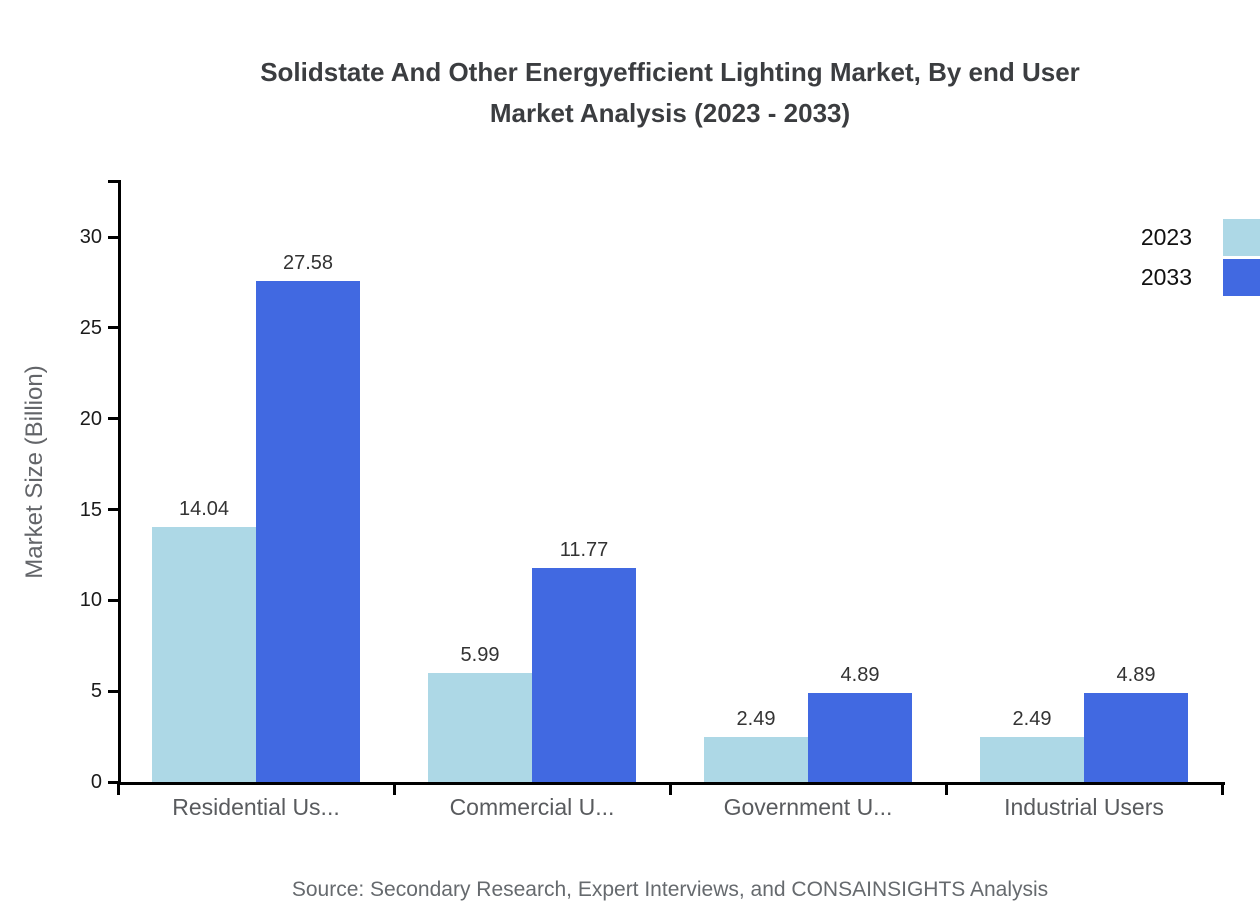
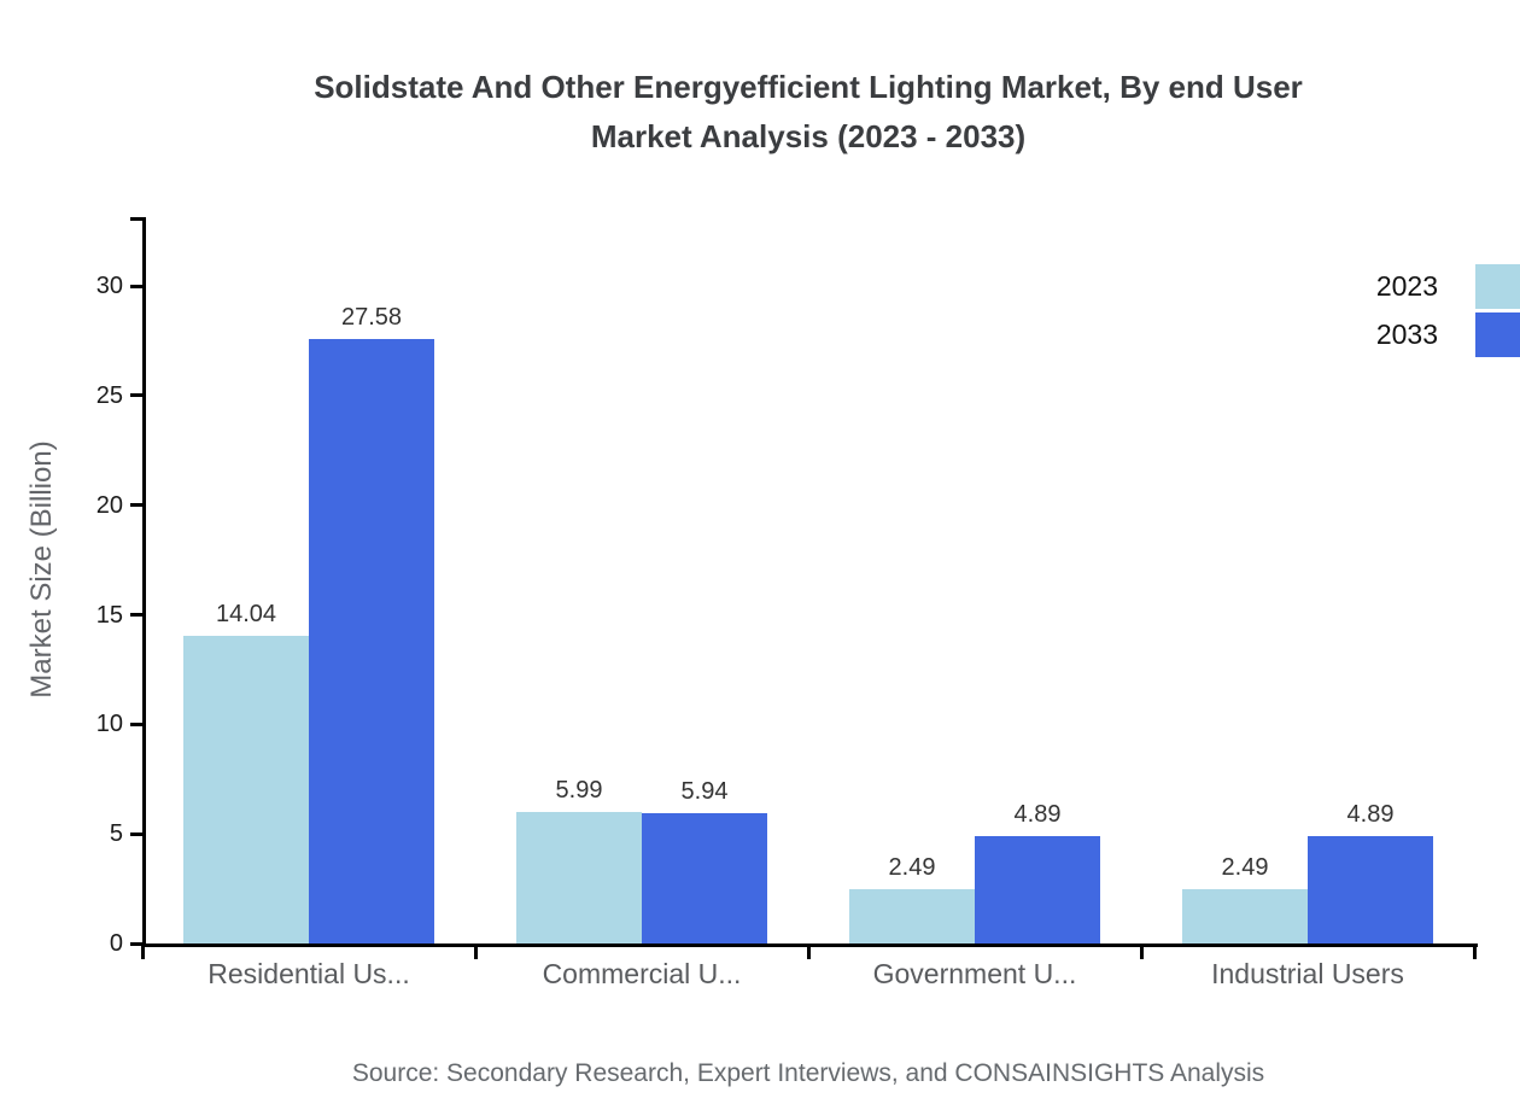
2033/Commercial U...: 11.77 -> 5.94
